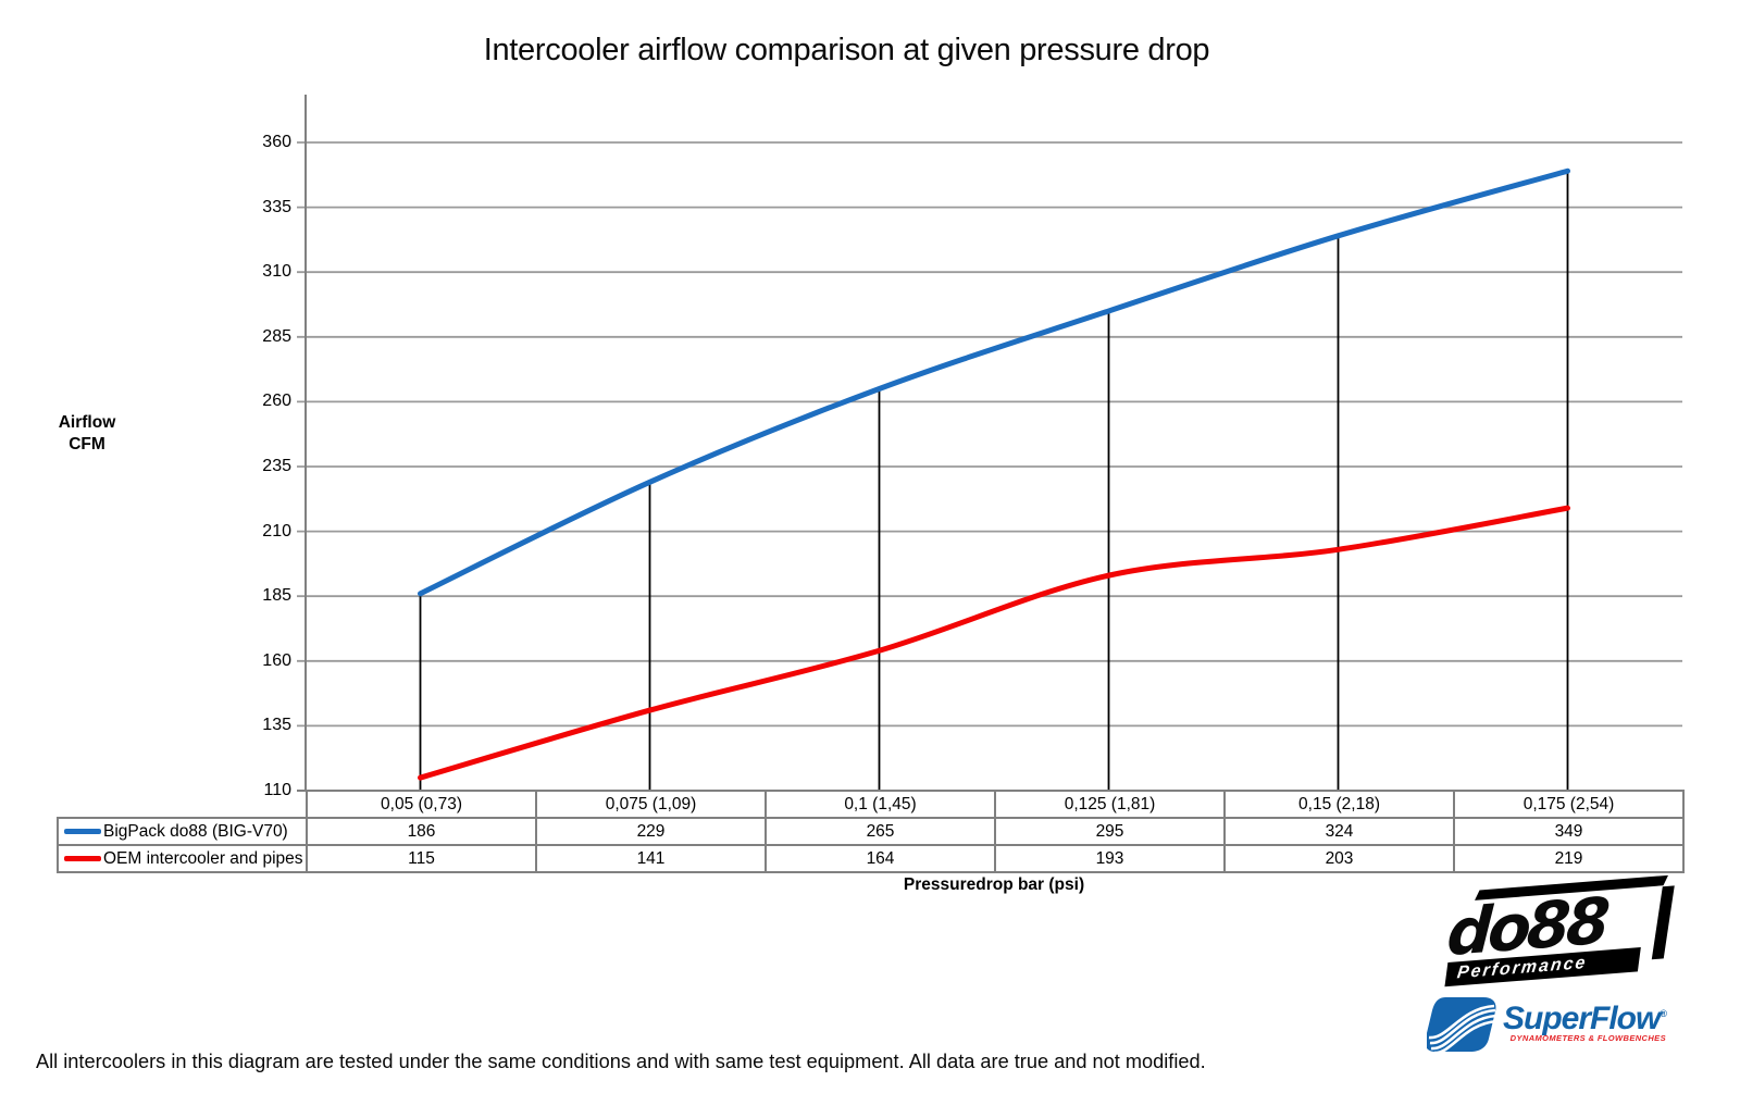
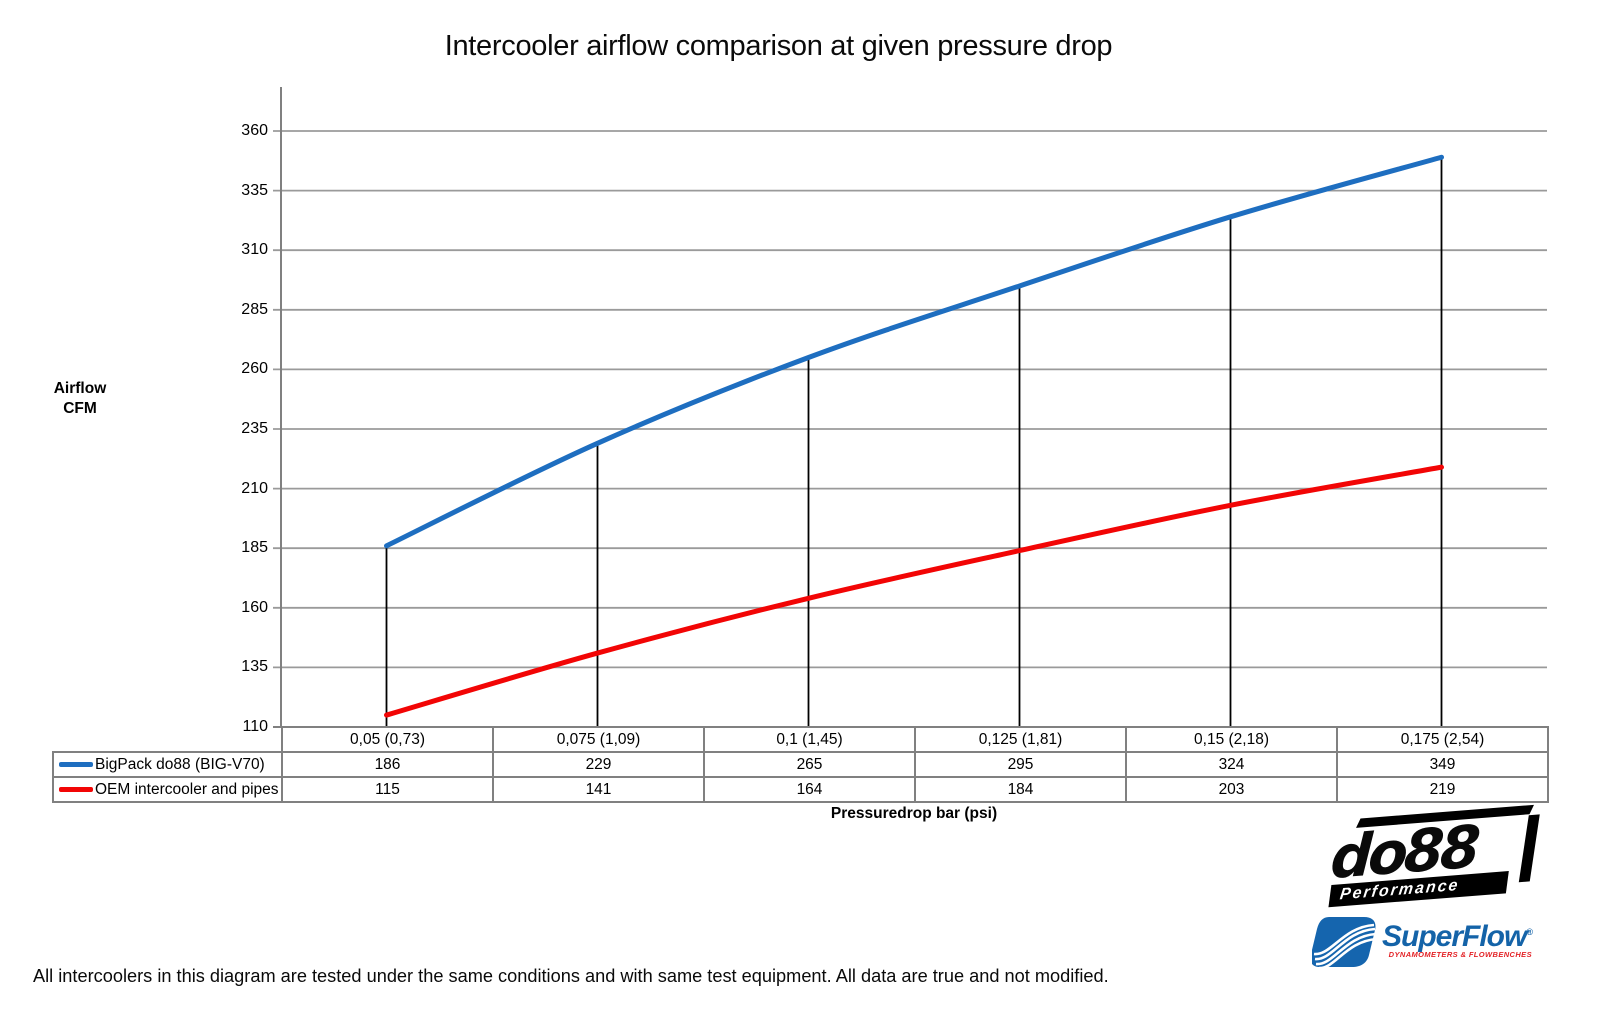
OEM intercooler and pipes/0,125 (1,81): 193 -> 184
